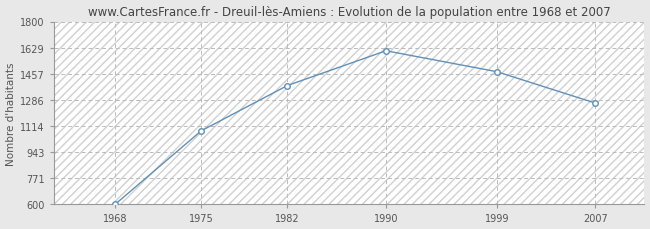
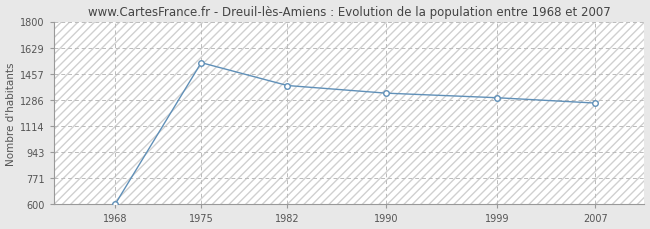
1975: 1080 -> 1530
1990: 1610 -> 1330
1999: 1470 -> 1300
